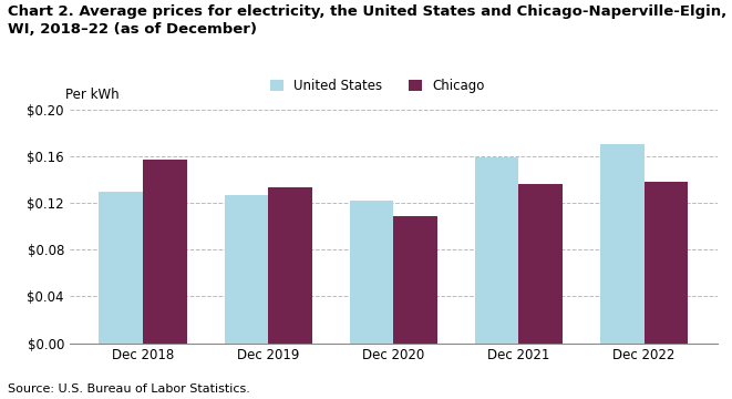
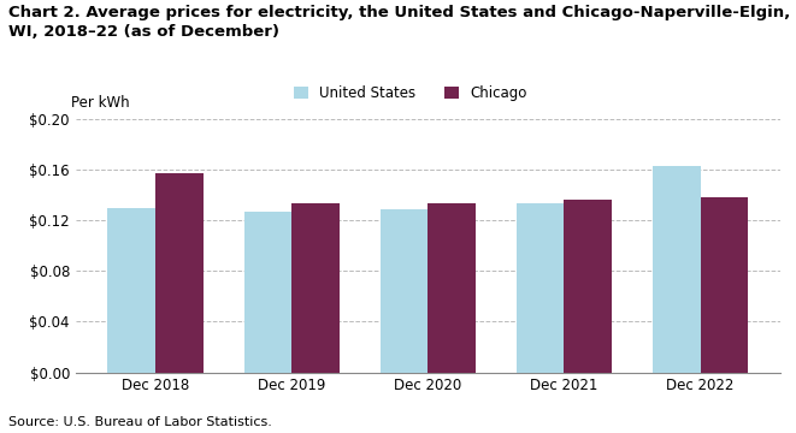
United States/Dec 2020: $0.122 -> $0.129
Chicago/Dec 2020: $0.109 -> $0.133
United States/Dec 2021: $0.159 -> $0.133
United States/Dec 2022: $0.170 -> $0.163
